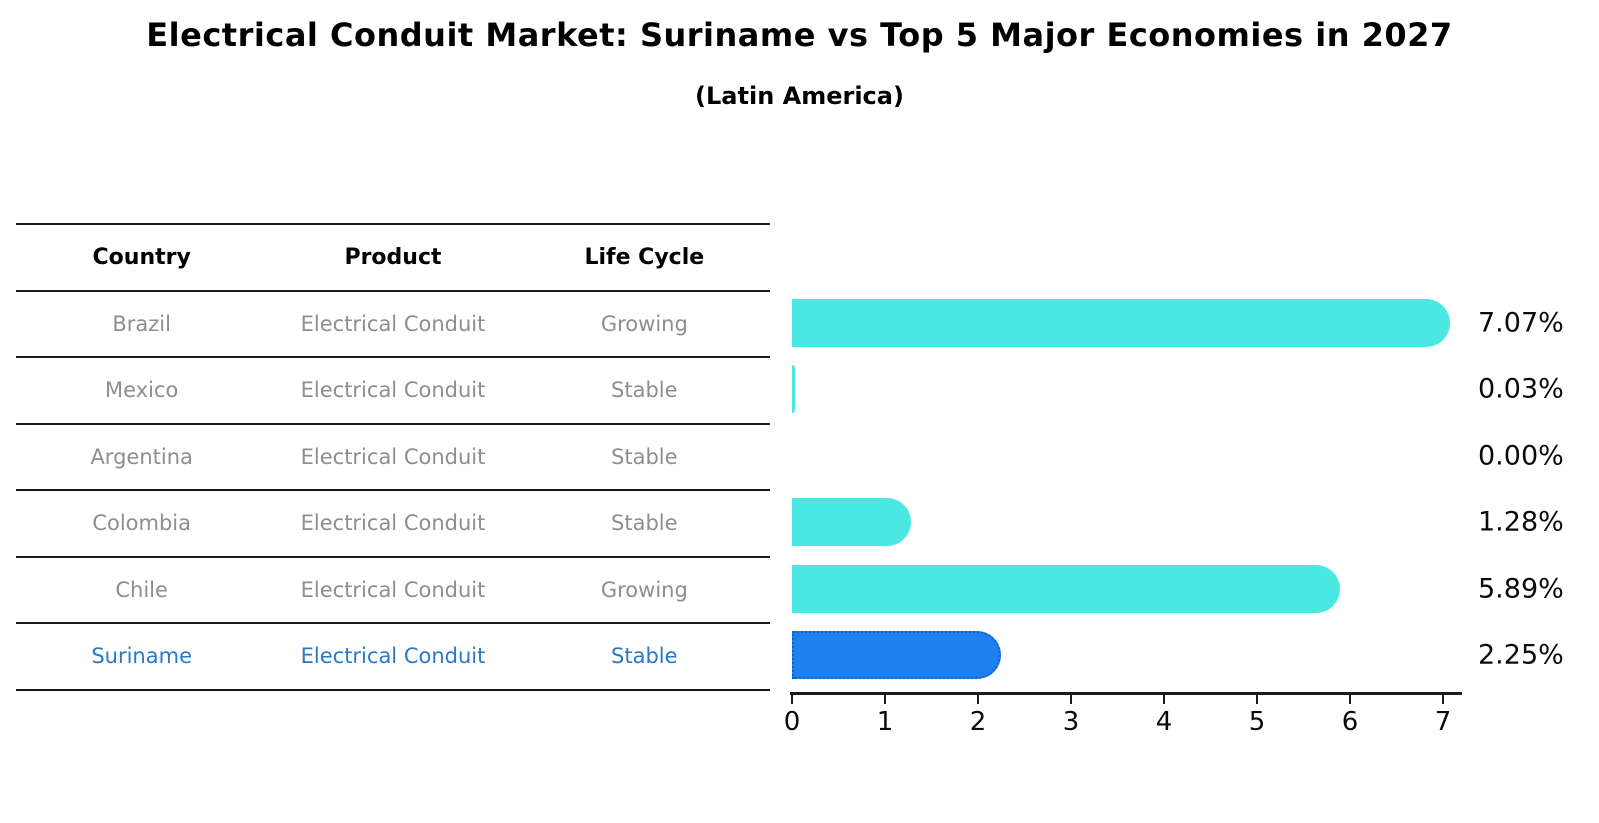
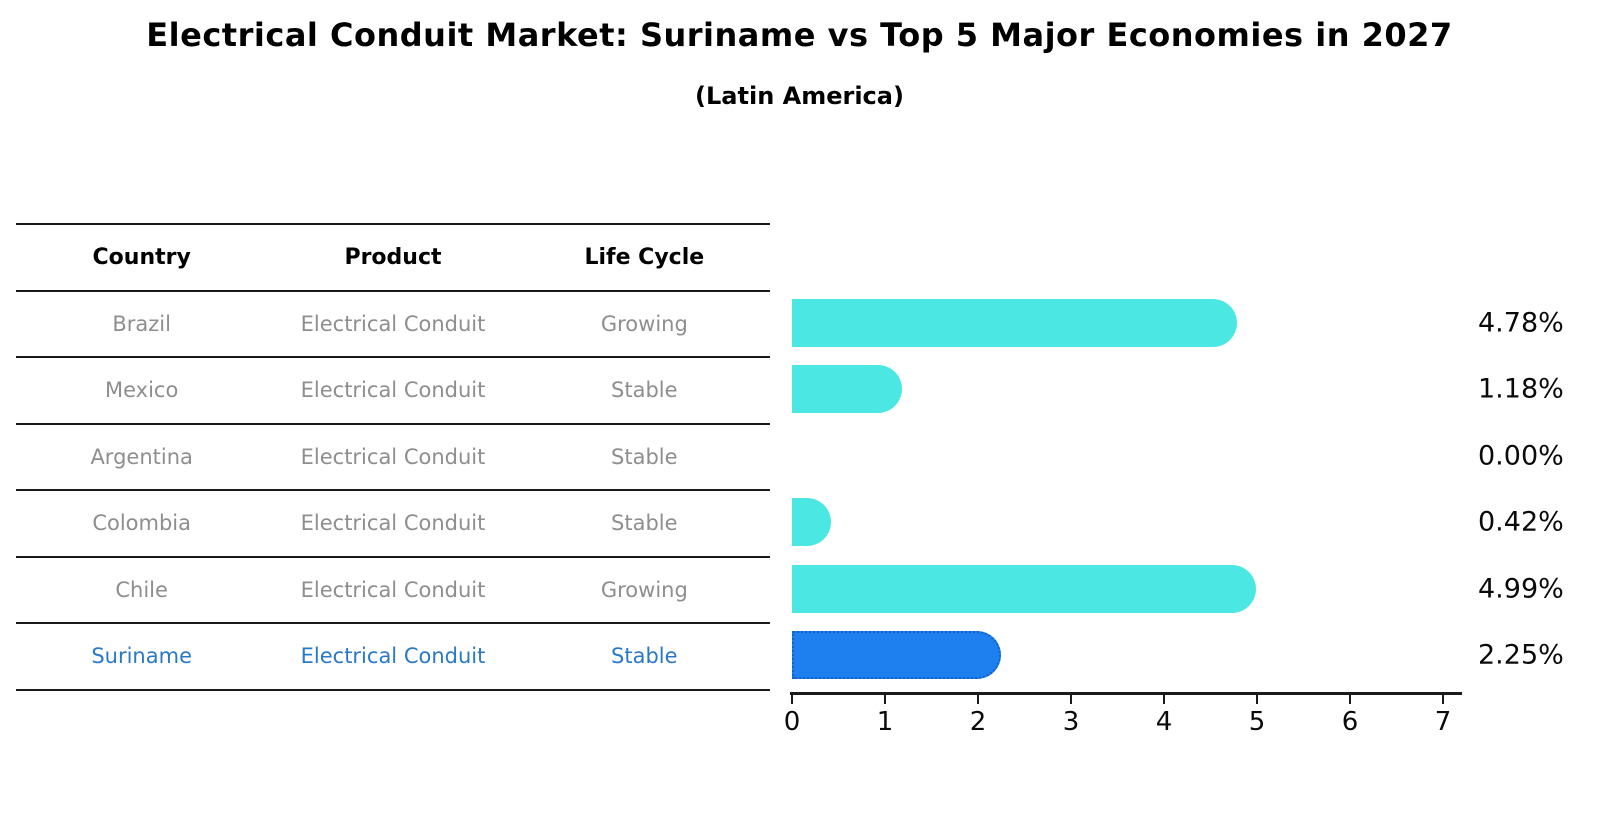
Brazil: 7.07% -> 4.78%
Mexico: 0.03% -> 1.18%
Colombia: 1.28% -> 0.42%
Chile: 5.89% -> 4.99%
